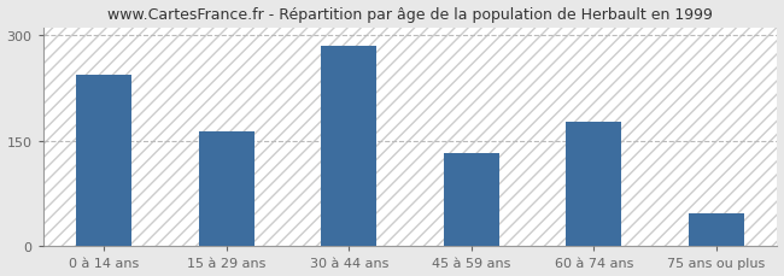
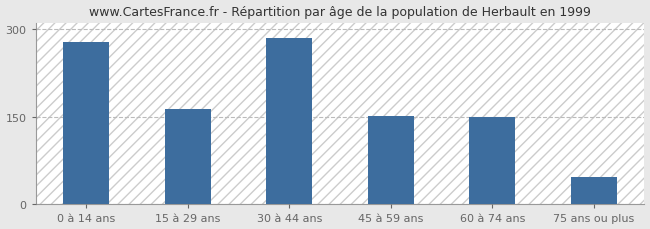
0 à 14 ans: 244 -> 278
45 à 59 ans: 132 -> 151
60 à 74 ans: 176 -> 149
